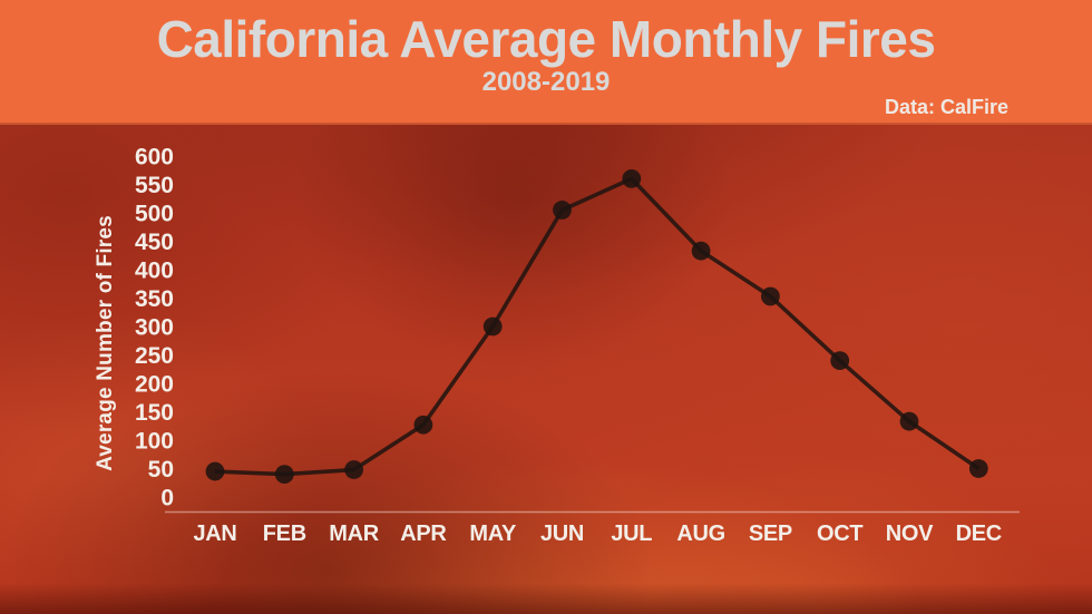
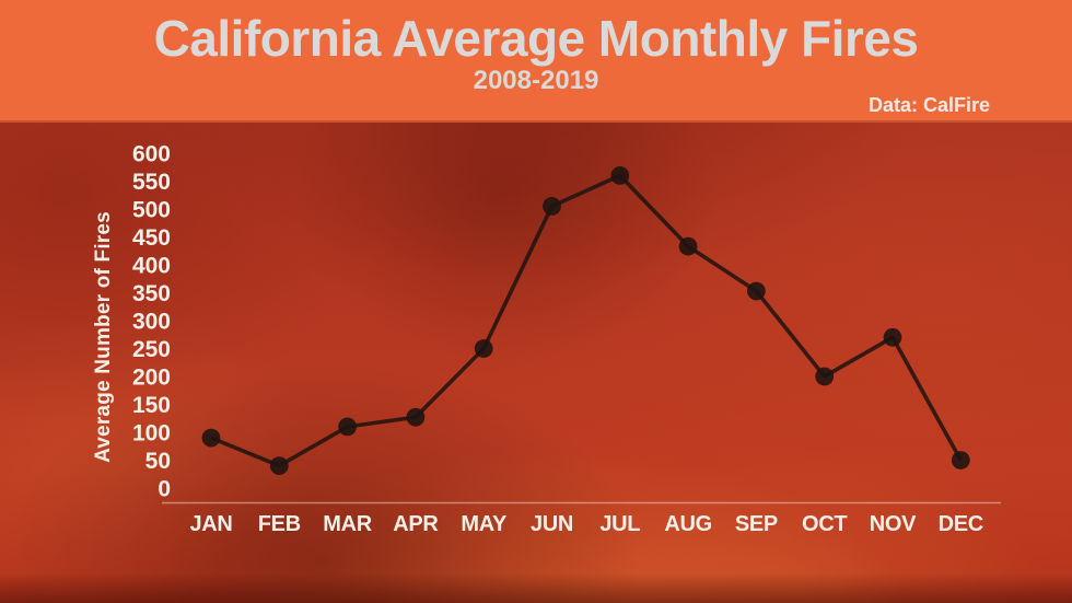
JAN: 40 -> 90
MAR: 50 -> 110
MAY: 300 -> 250
OCT: 240 -> 200
NOV: 130 -> 270
